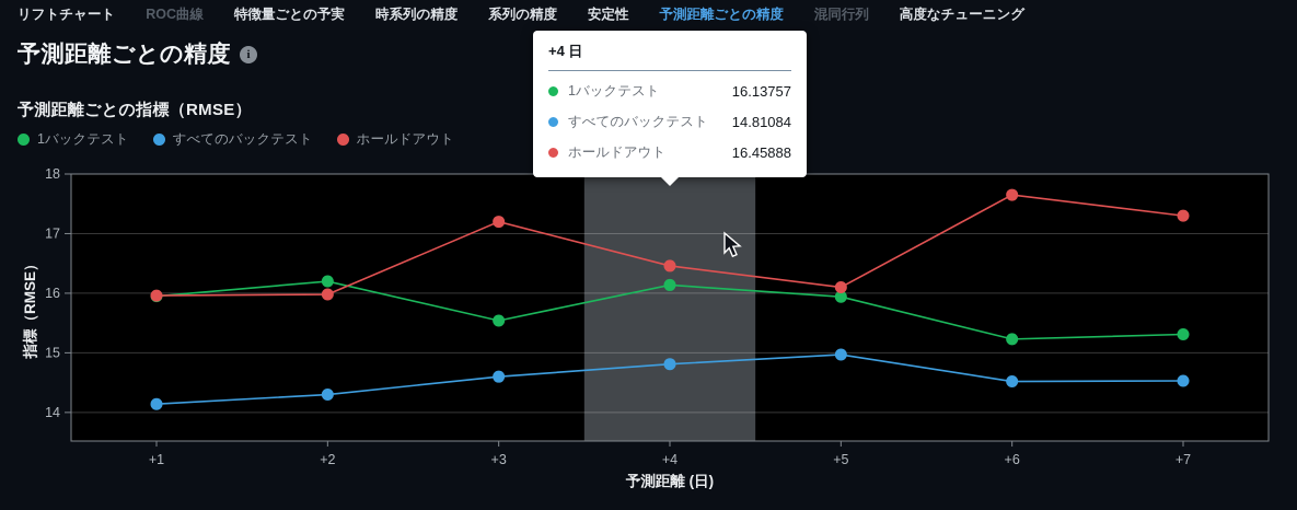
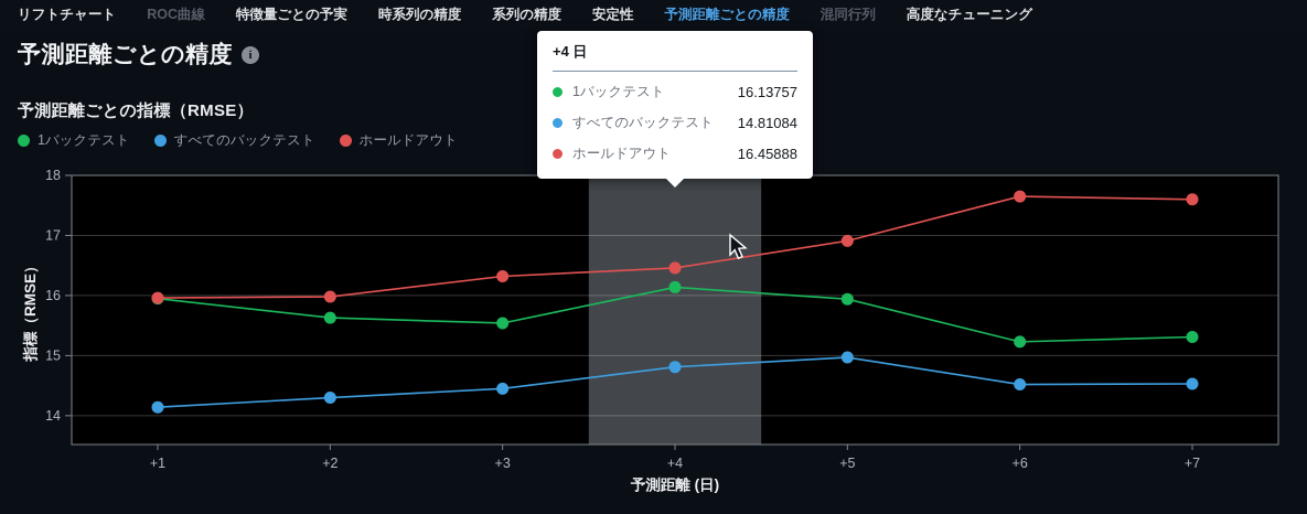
1バックテスト/+2: 16.2 -> 15.6
すべてのバックテスト/+3: 14.6 -> 14.4
ホールドアウト/+3: 17.2 -> 16.3
ホールドアウト/+5: 16.1 -> 16.9
ホールドアウト/+7: 17.3 -> 17.6
